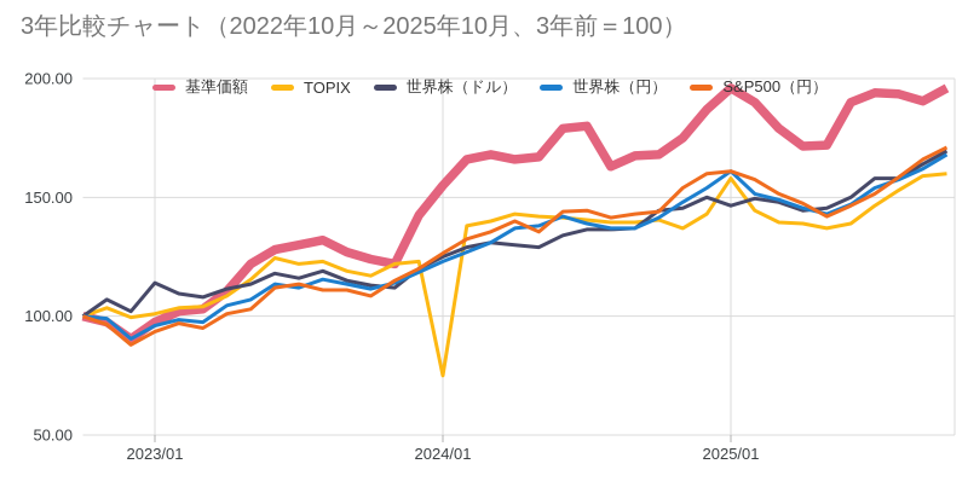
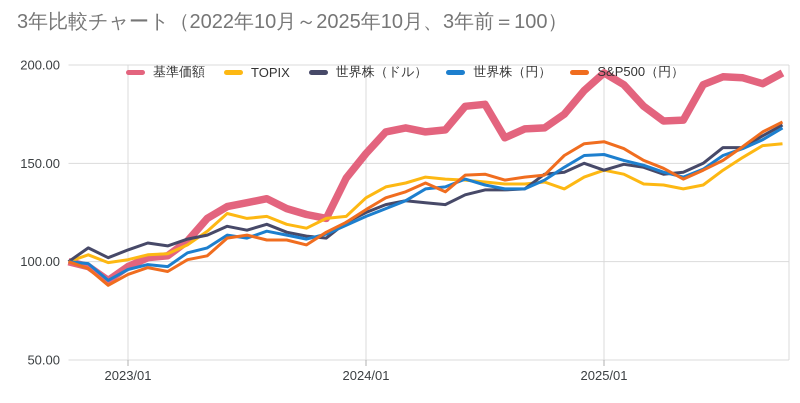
世界株（ドル）/2023/01: 114 -> 106
TOPIX/2024/01: 75 -> 132
TOPIX/2025/01: 158 -> 146
世界株（円）/2025/01: 161 -> 154
